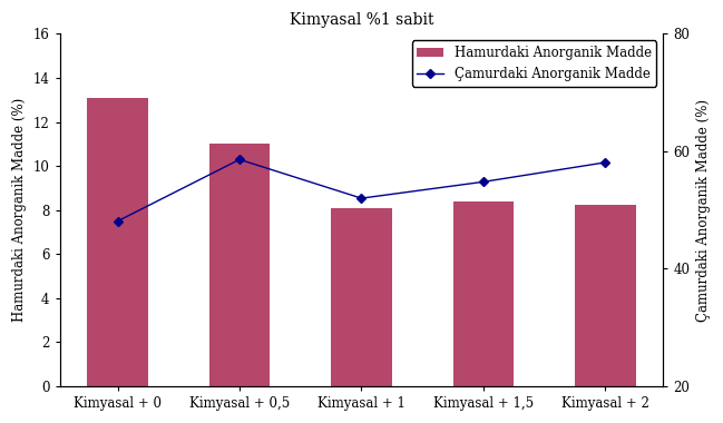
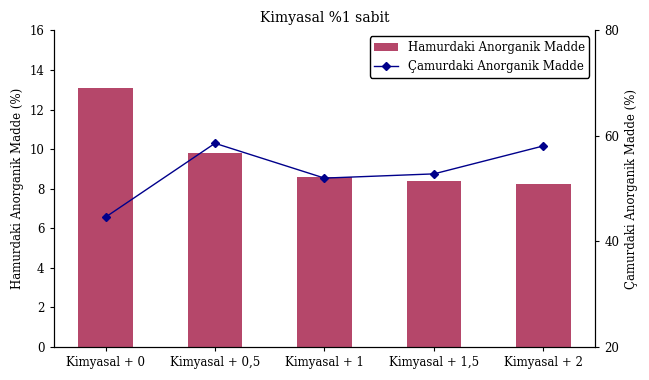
Çamurdaki Anorganik Madde/Kimyasal + 0: 48.1 -> 44.6
Hamurdaki Anorganik Madde/Kimyasal + 0,5: 11.0 -> 9.8
Hamurdaki Anorganik Madde/Kimyasal + 1: 8.1 -> 8.6
Çamurdaki Anorganik Madde/Kimyasal + 1,5: 54.8 -> 52.8
